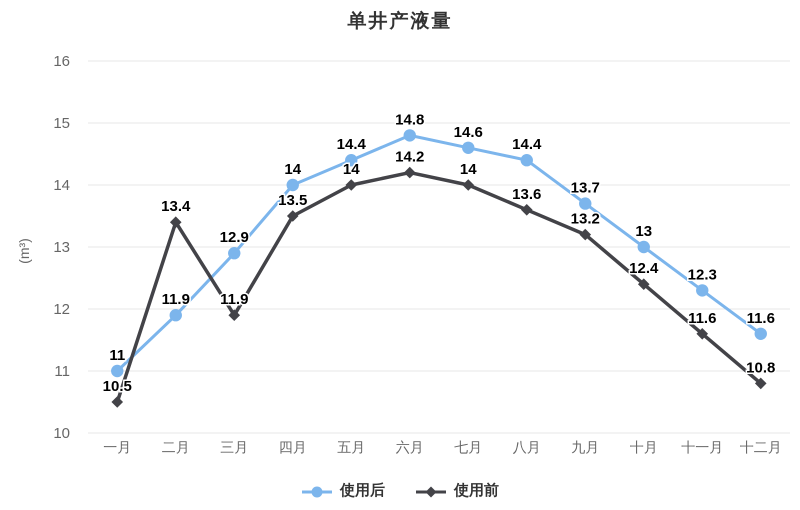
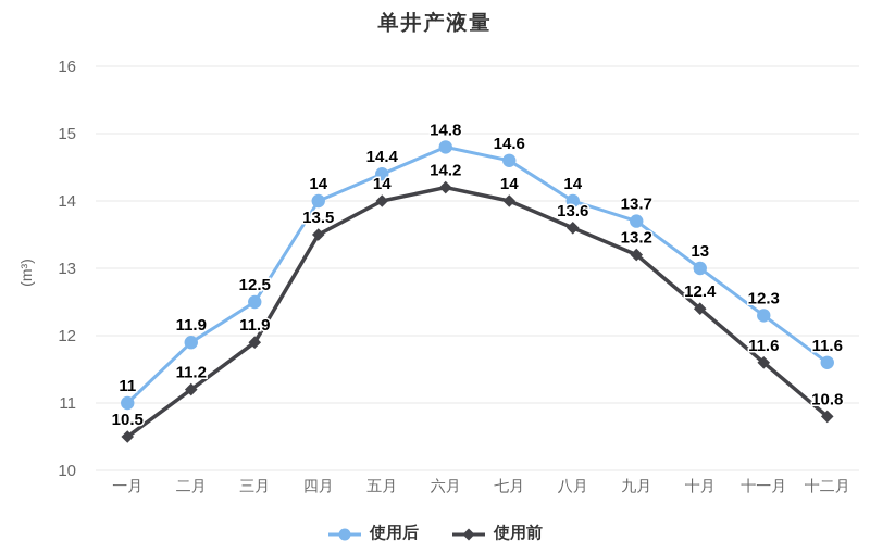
使用前/二月: 13.4 -> 11.2
使用后/三月: 12.9 -> 12.5
使用后/八月: 14.4 -> 14
